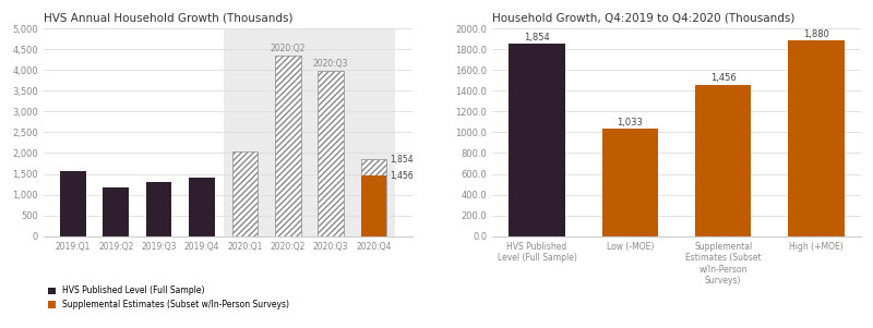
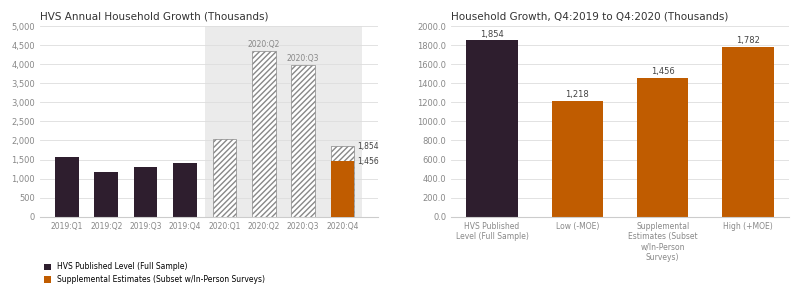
Household Growth, Q4:2019 to Q4:2020 (Thousands)/Low (-MOE): 1,033 -> 1,218
Household Growth, Q4:2019 to Q4:2020 (Thousands)/High (+MOE): 1,880 -> 1,782
